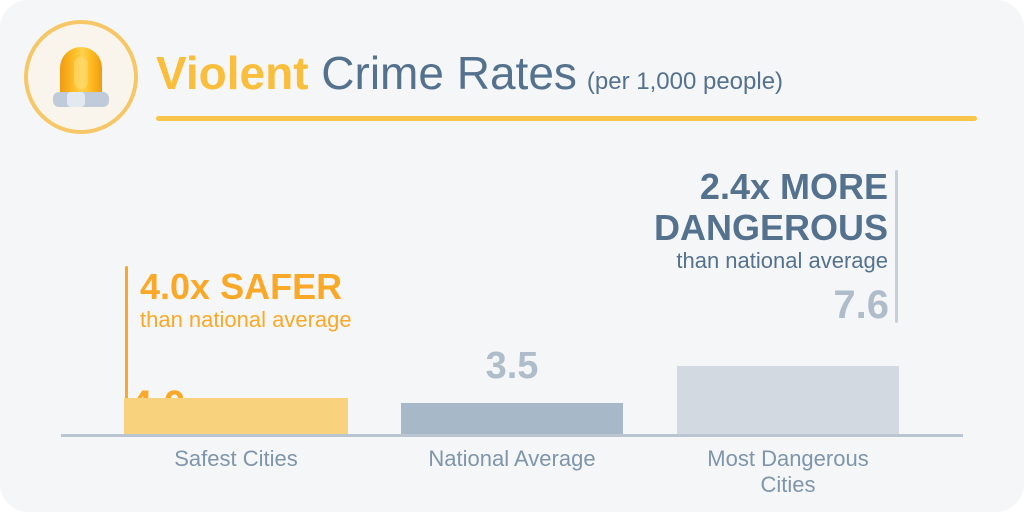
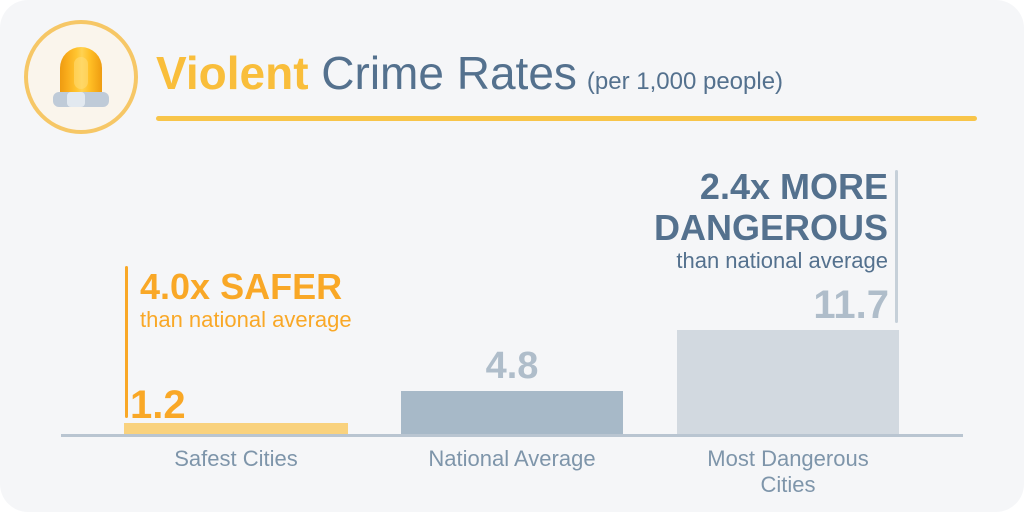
Safest Cities: 4.0 -> 1.2
National Average: 3.5 -> 4.8
Most Dangerous Cities: 7.6 -> 11.7
